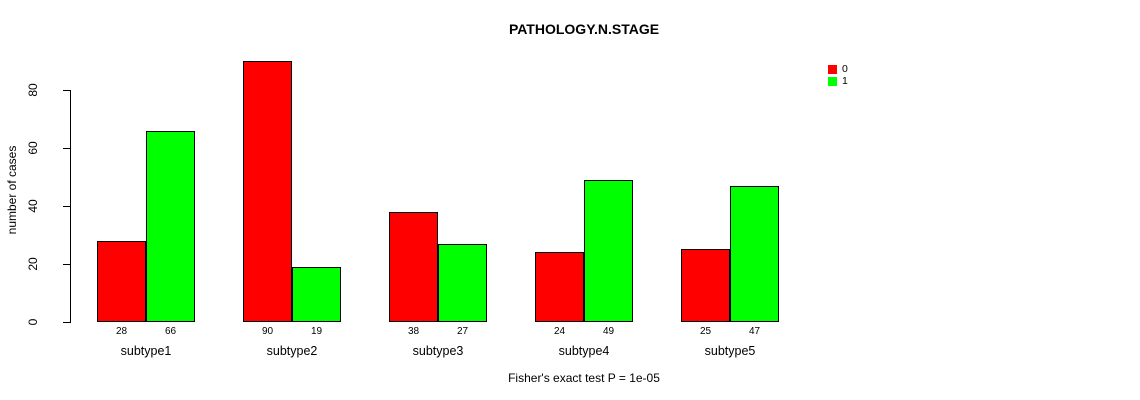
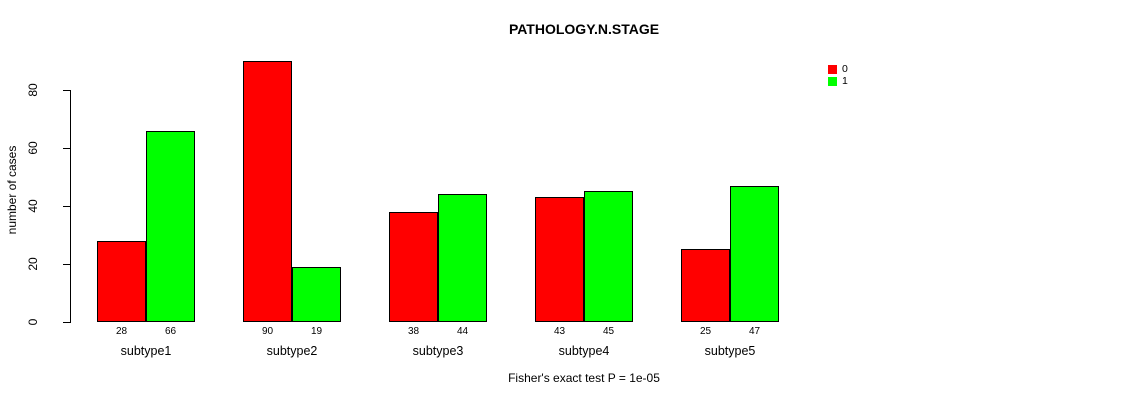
1/subtype3: 27 -> 44
0/subtype4: 24 -> 43
1/subtype4: 49 -> 45
